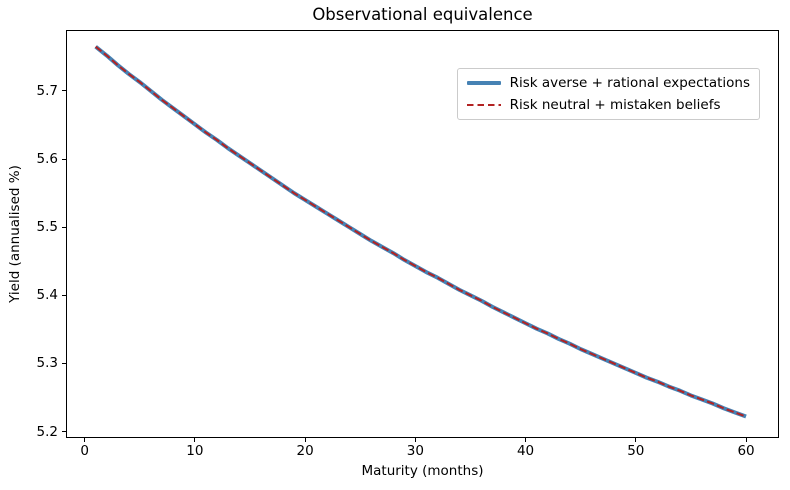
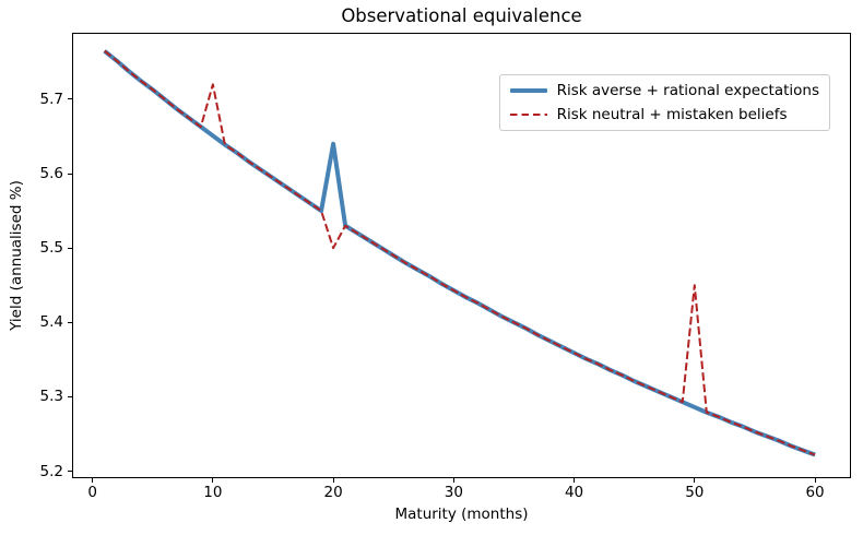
Risk neutral + mistaken beliefs/10: 5.65 -> 5.72
Risk averse + rational expectations/20: 5.54 -> 5.64
Risk neutral + mistaken beliefs/20: 5.54 -> 5.50
Risk neutral + mistaken beliefs/50: 5.29 -> 5.45
